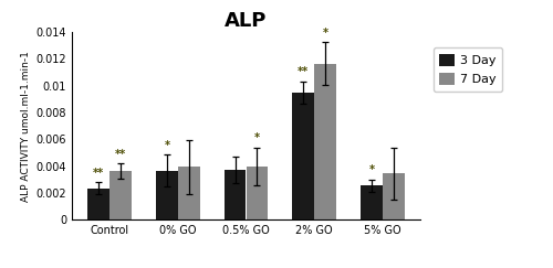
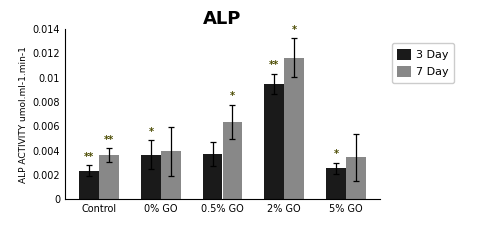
7 Day/0.5% GO: 0.0040 -> 0.0063
